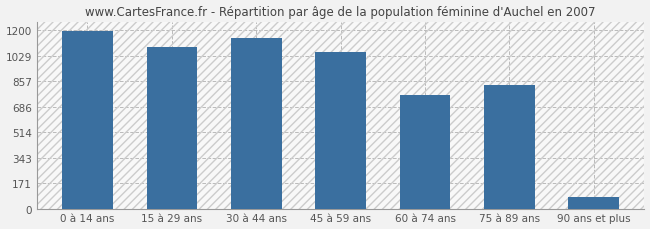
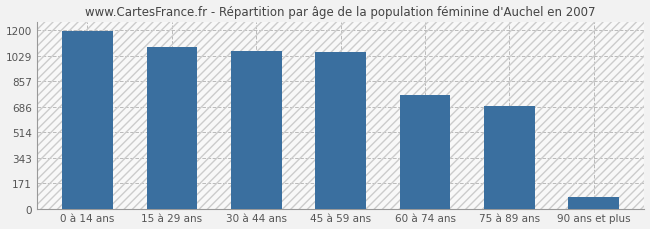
30 à 44 ans: 1150 -> 1060
75 à 89 ans: 830 -> 690
